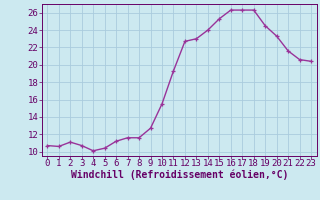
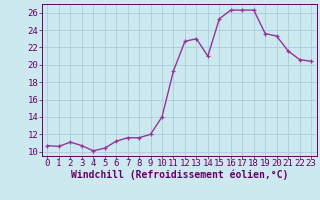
9: 12.7 -> 12.0
10: 15.5 -> 14.0
14: 24.0 -> 21.0
19: 24.5 -> 23.6
